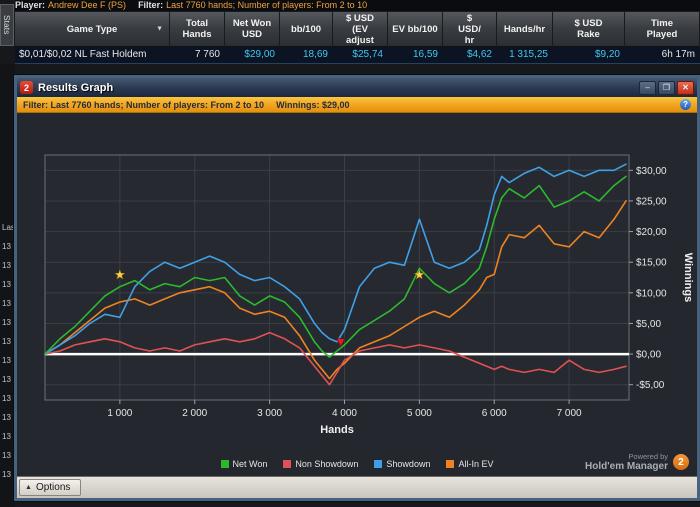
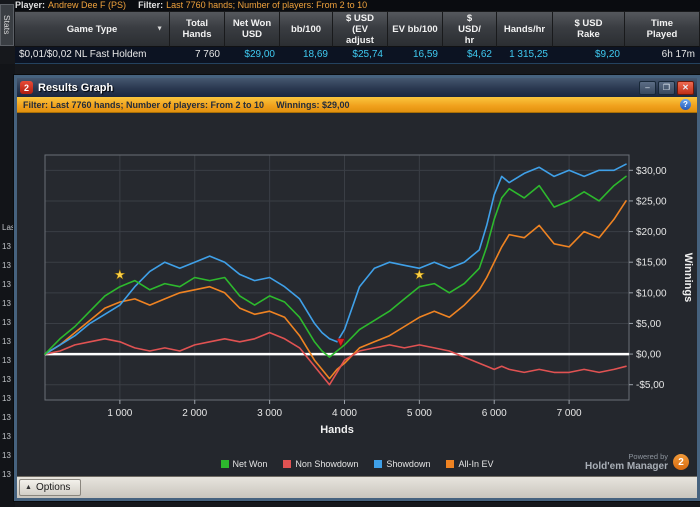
Showdown/1000: $6 -> $8
Net Won/5000: $14 -> $11
Showdown/5000: $22 -> $14
All-In EV/6000: $13 -> $15
Non Showdown/7000: -$1 -> -$3
